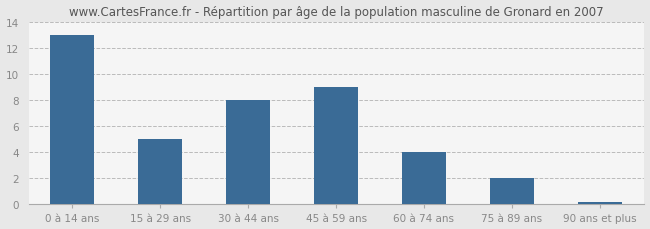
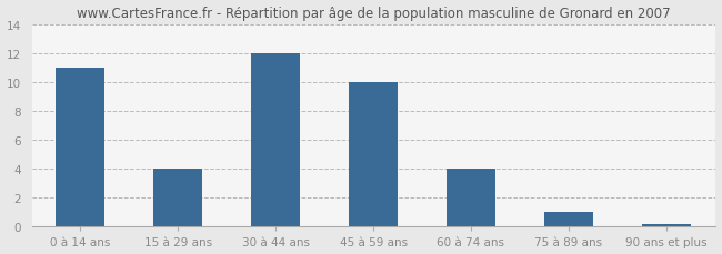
0 à 14 ans: 13.0 -> 11.0
15 à 29 ans: 5.0 -> 4.0
30 à 44 ans: 8.0 -> 12.0
45 à 59 ans: 9.0 -> 10.0
75 à 89 ans: 2.0 -> 1.0
